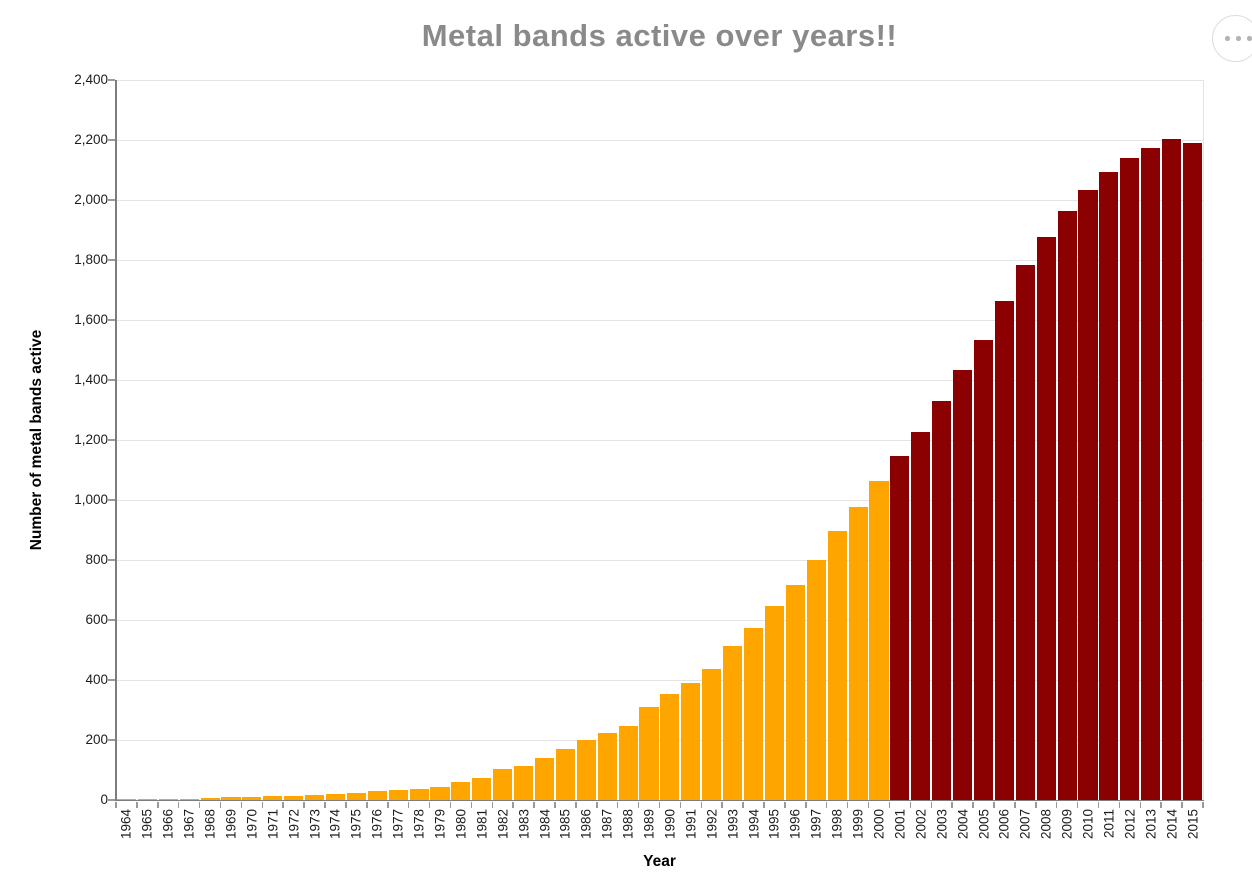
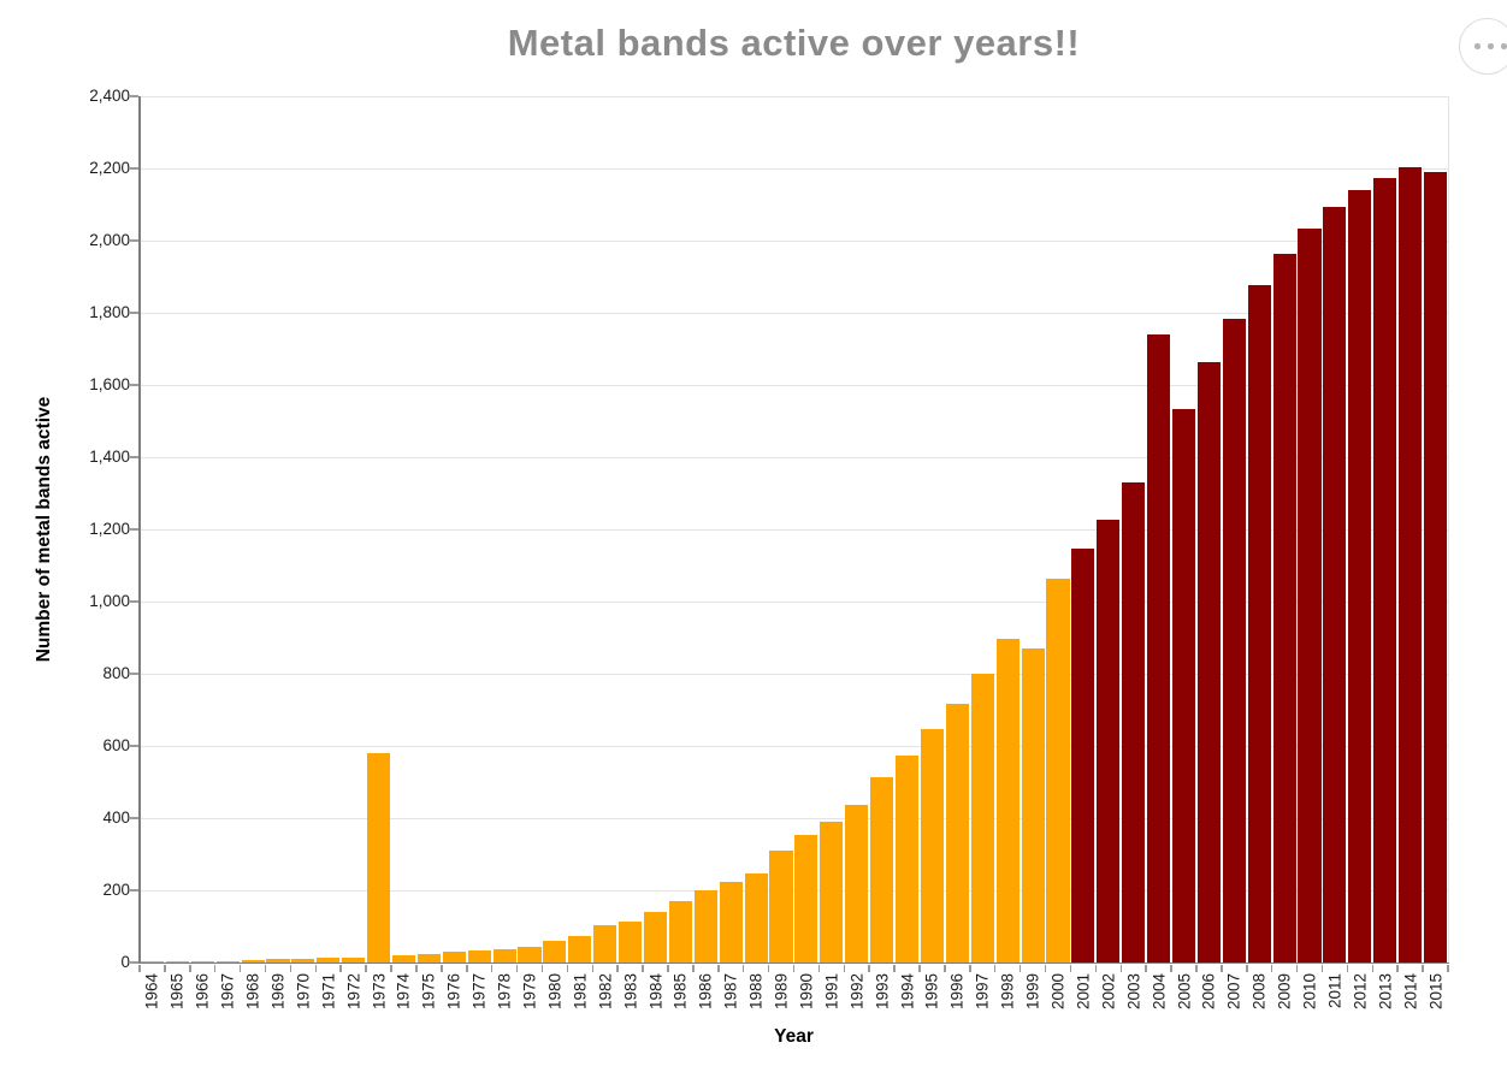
1973: 20 -> 580
1999: 980 -> 870
2004: 1430 -> 1740
